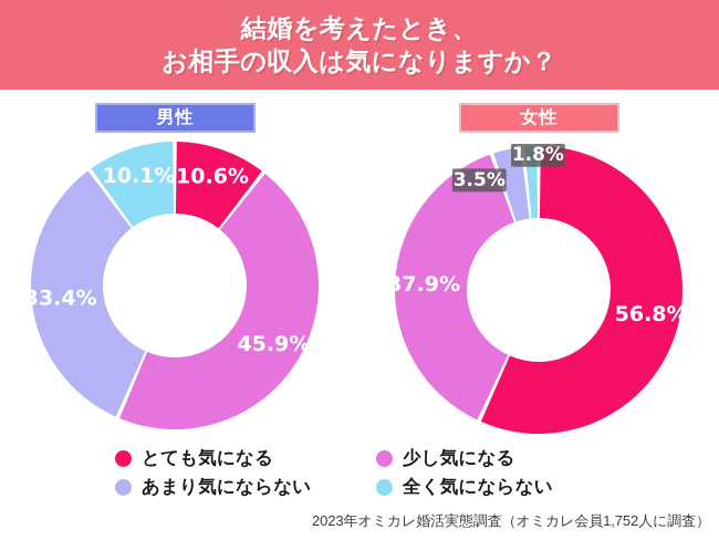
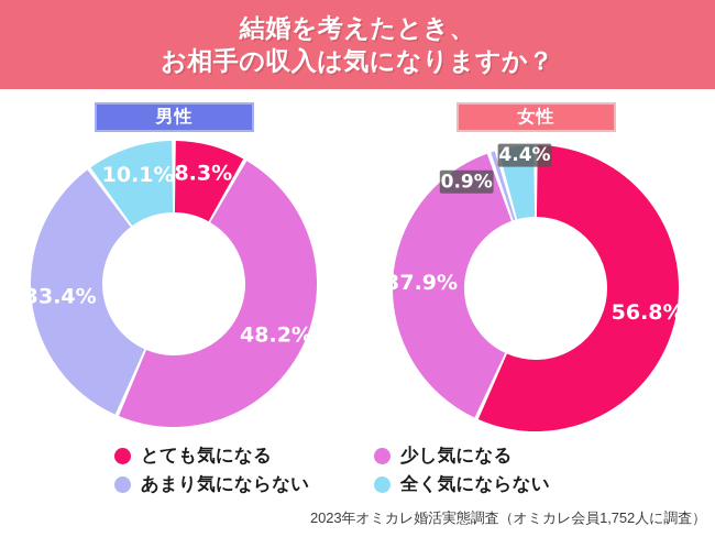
男性/とても気になる: 10.6% -> 8.3%
男性/少し気になる: 45.9% -> 48.2%
女性/あまり気にならない: 3.5% -> 0.9%
女性/全く気にならない: 1.8% -> 4.4%
